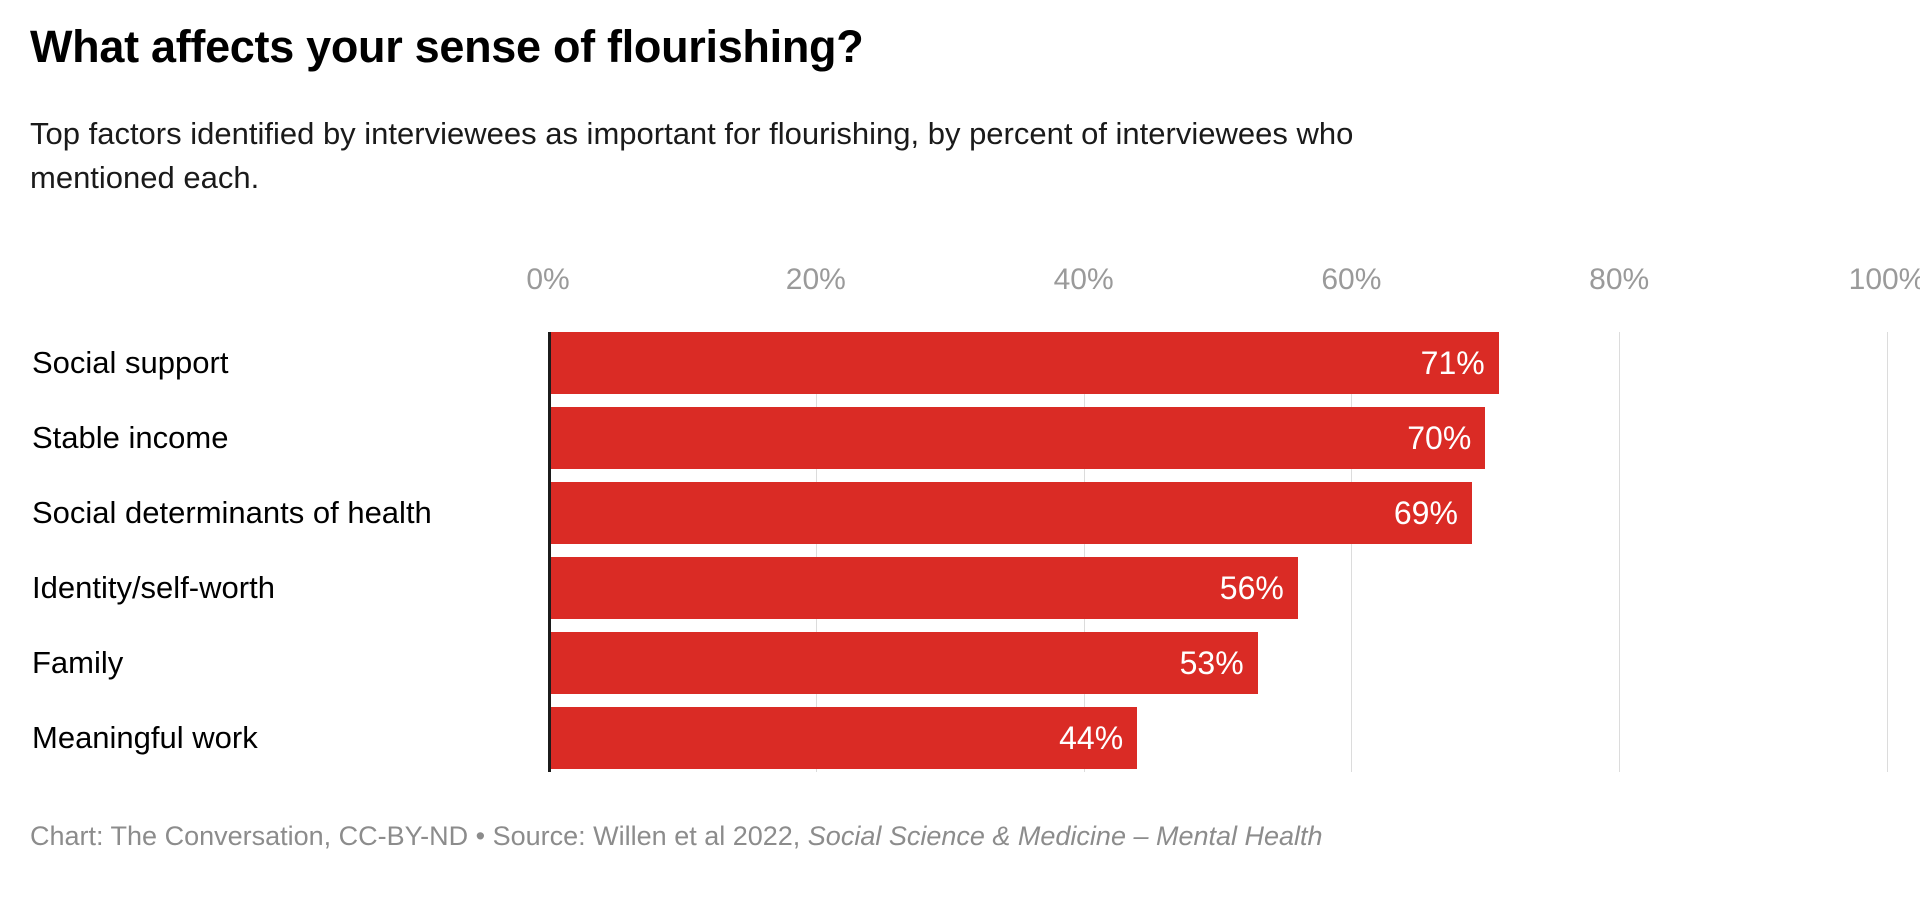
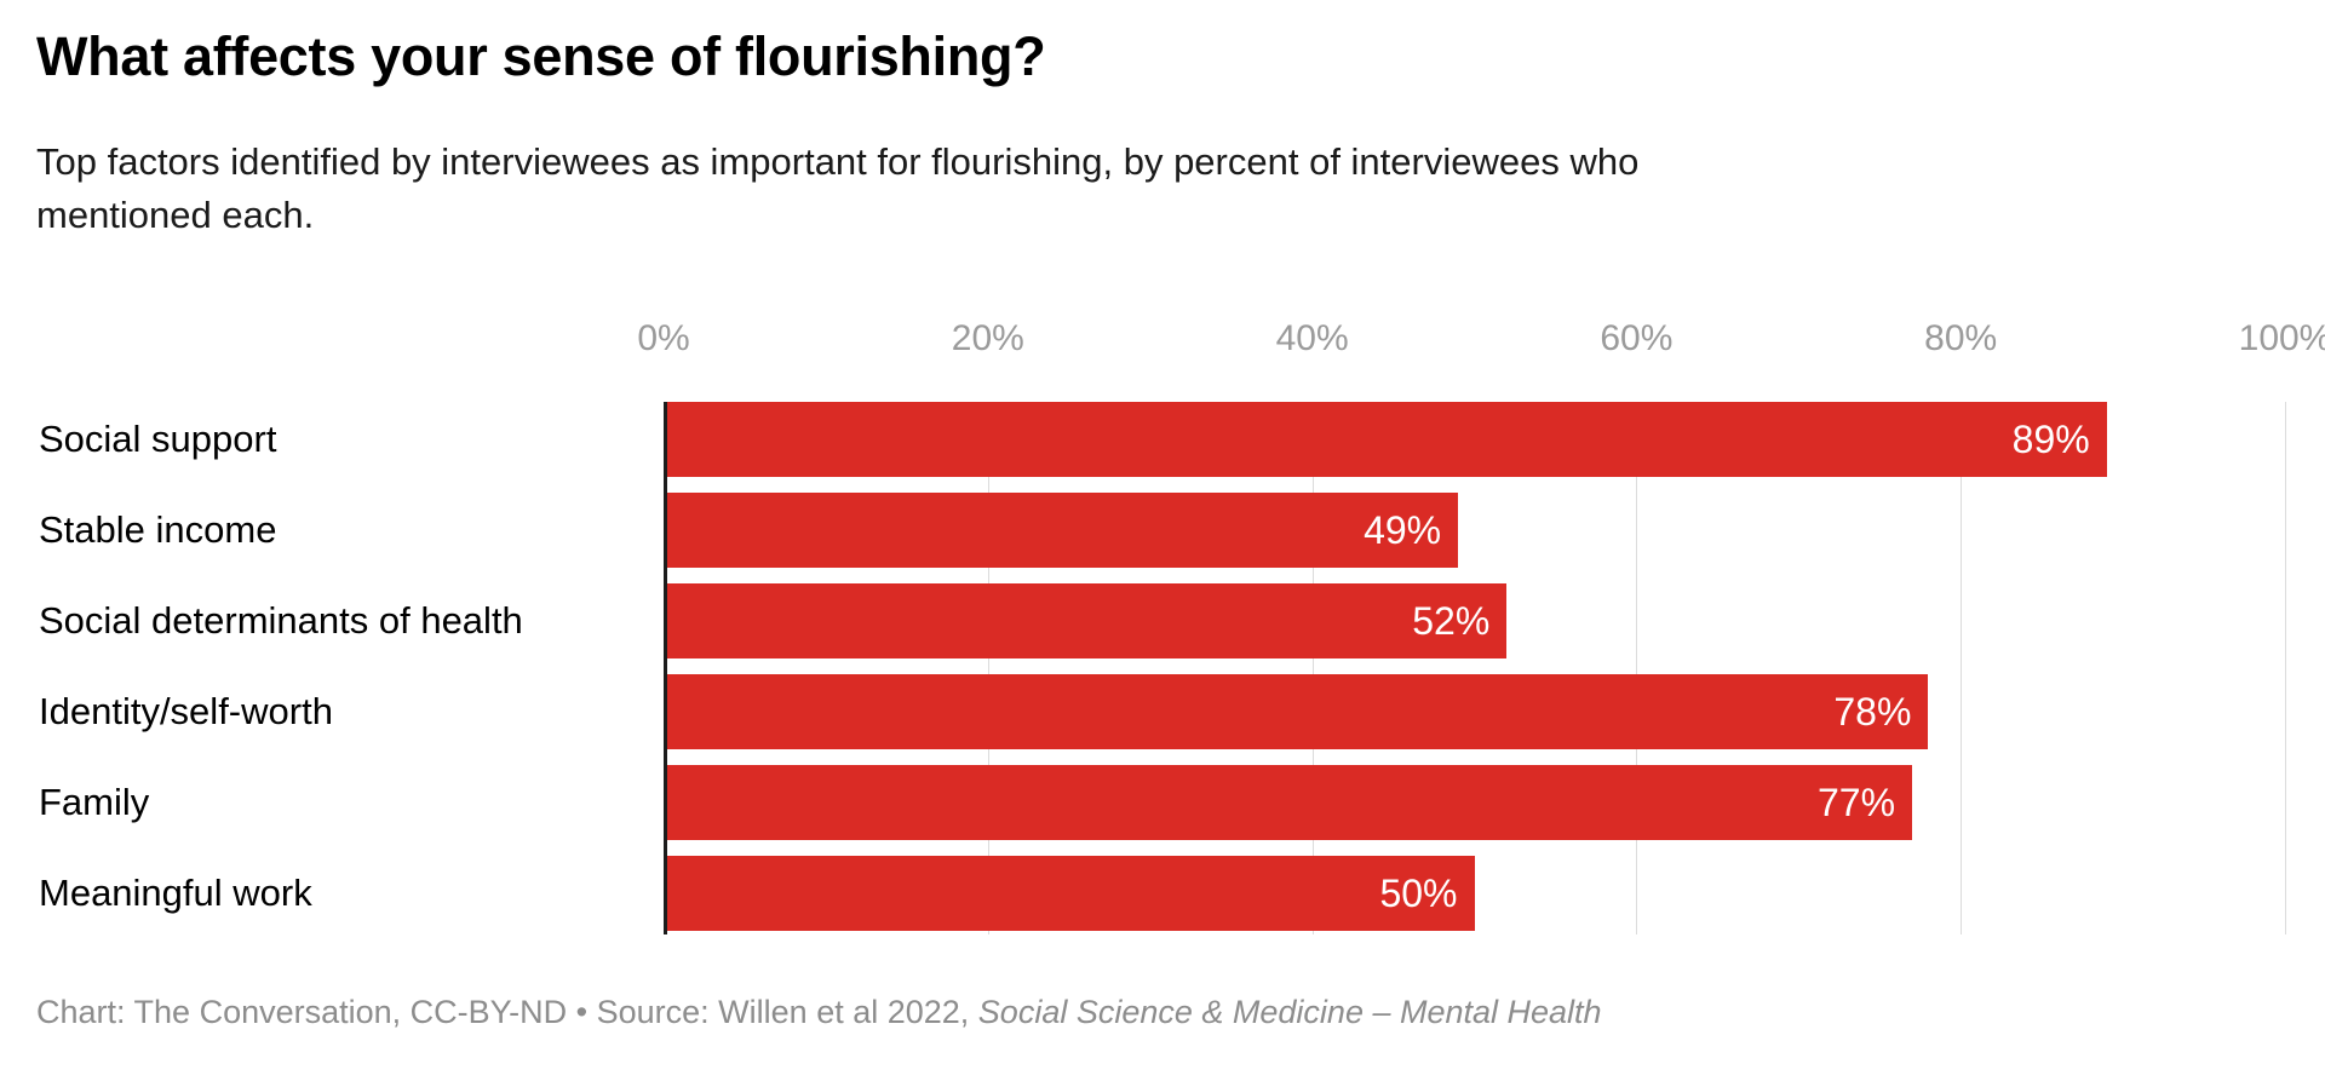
Social support: 71% -> 89%
Stable income: 70% -> 49%
Social determinants of health: 69% -> 52%
Identity/self-worth: 56% -> 78%
Family: 53% -> 77%
Meaningful work: 44% -> 50%
